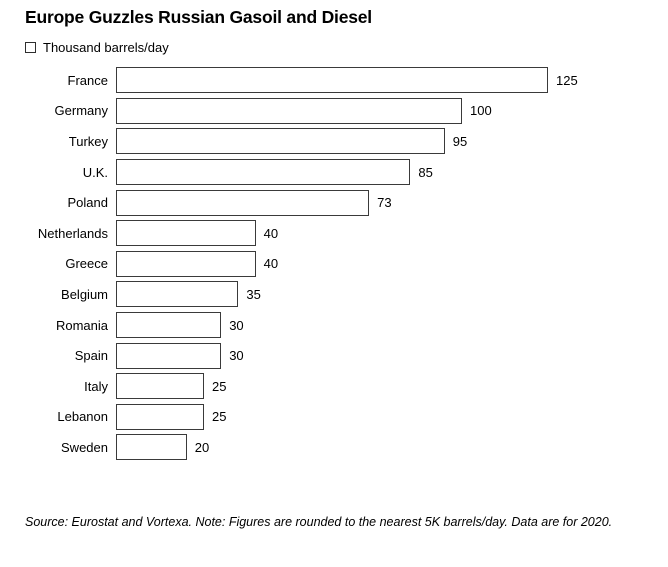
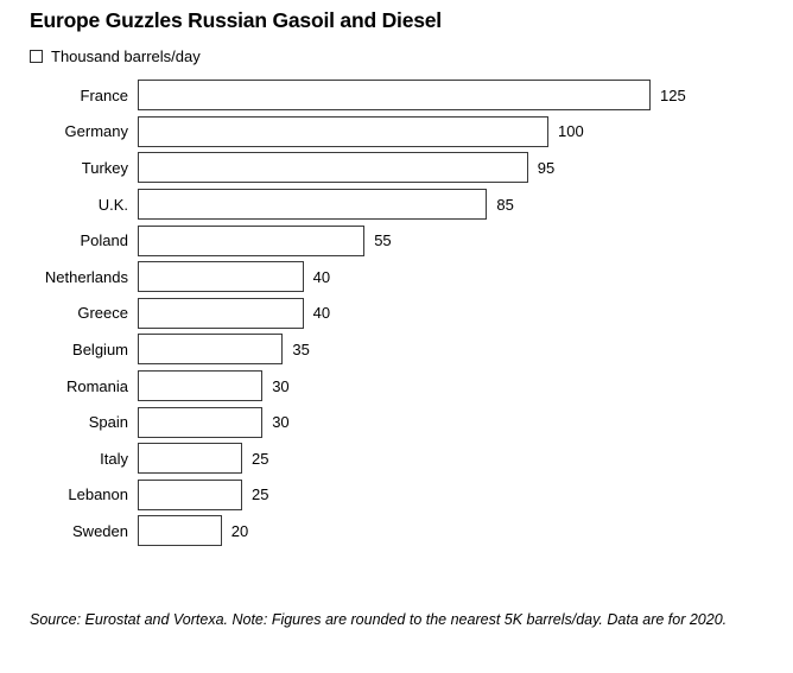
Poland: 73 -> 55
